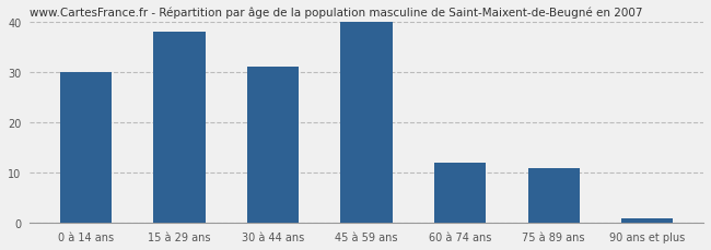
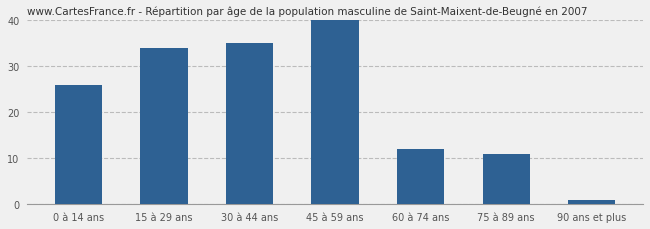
0 à 14 ans: 30 -> 26
15 à 29 ans: 38 -> 34
30 à 44 ans: 31 -> 35
